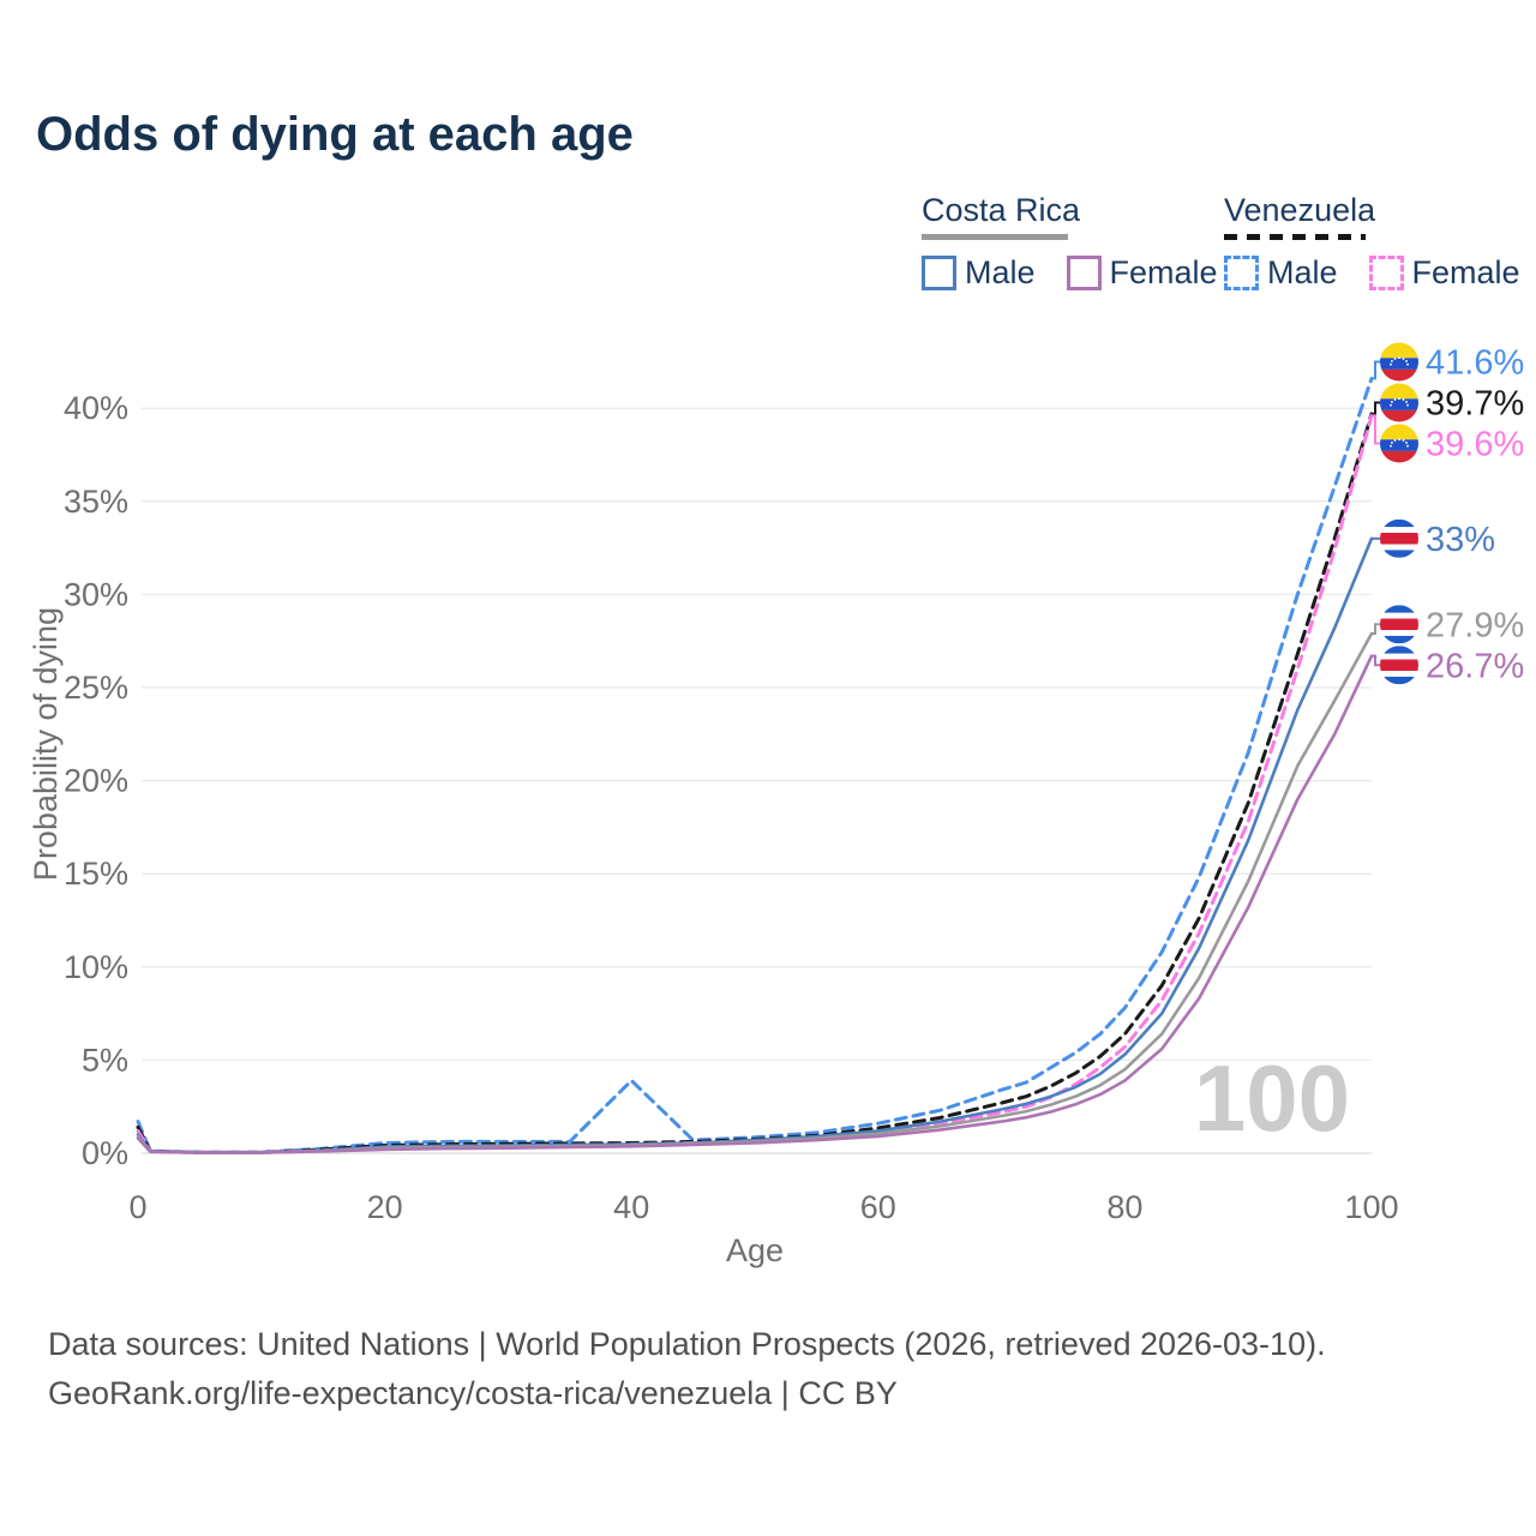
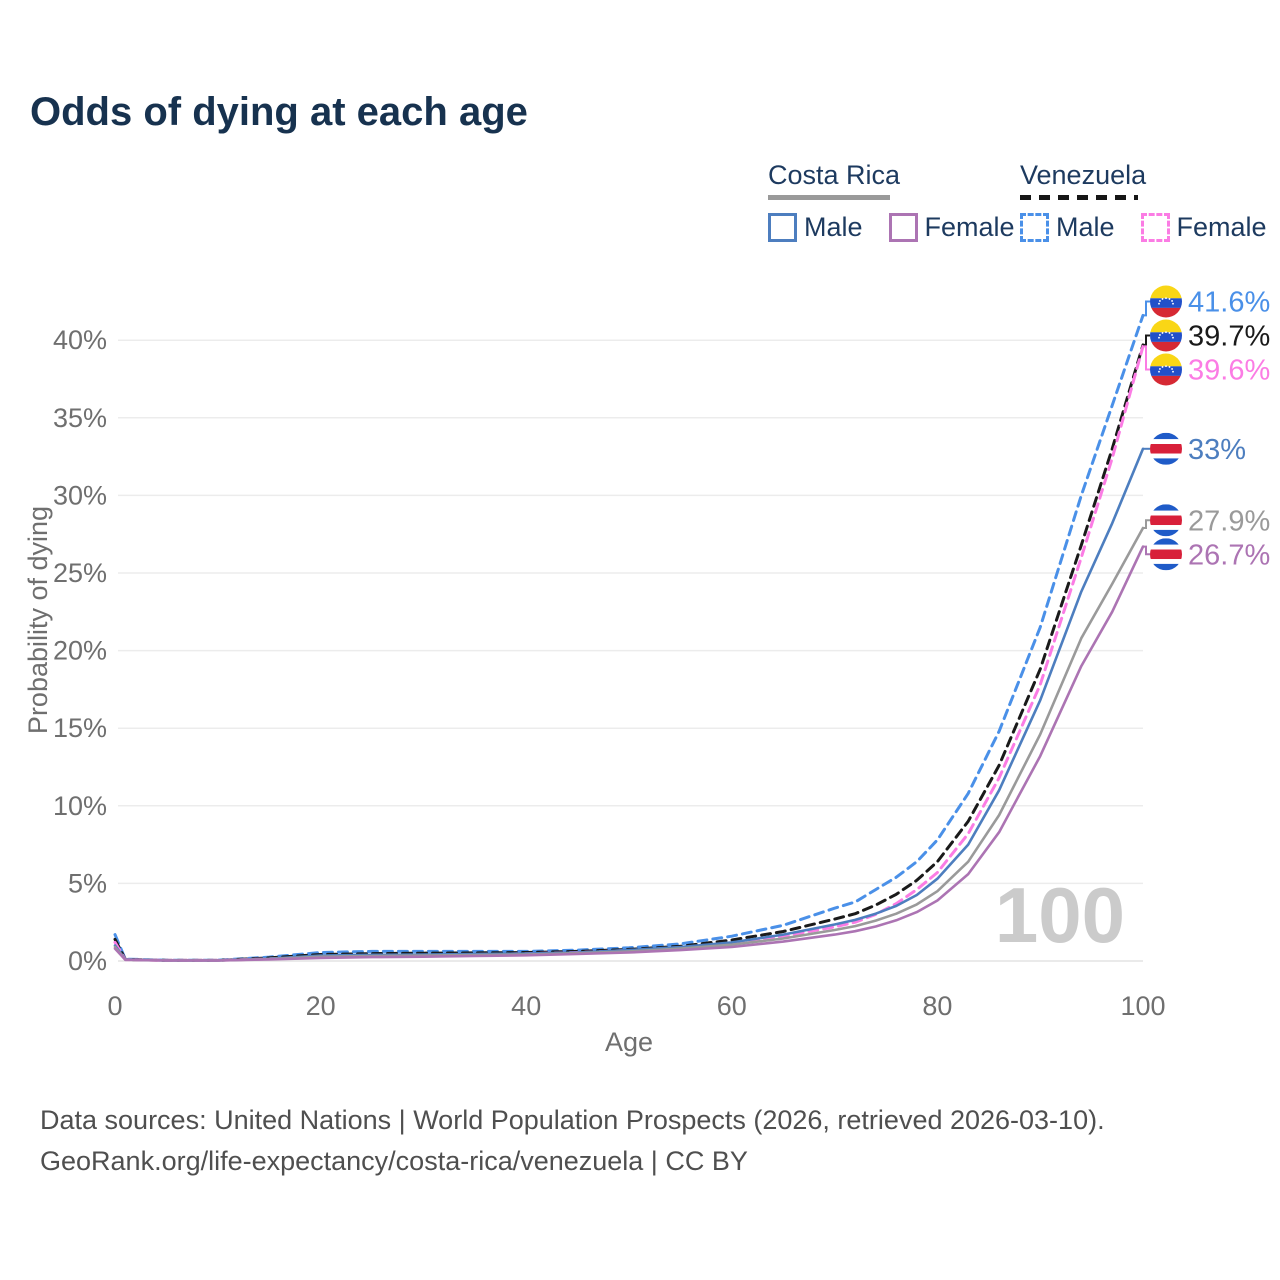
Venezuela Male/40: 3.9% -> 0.6%
